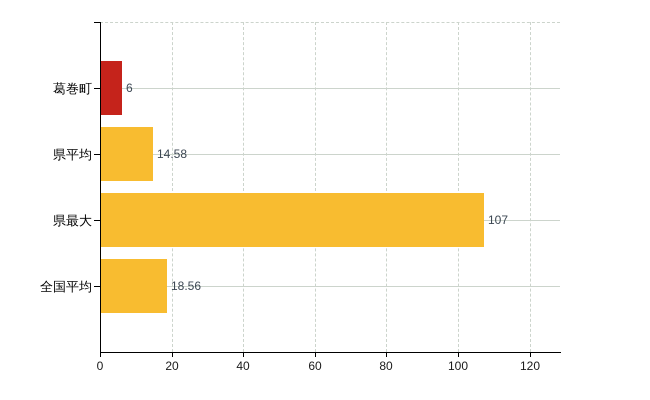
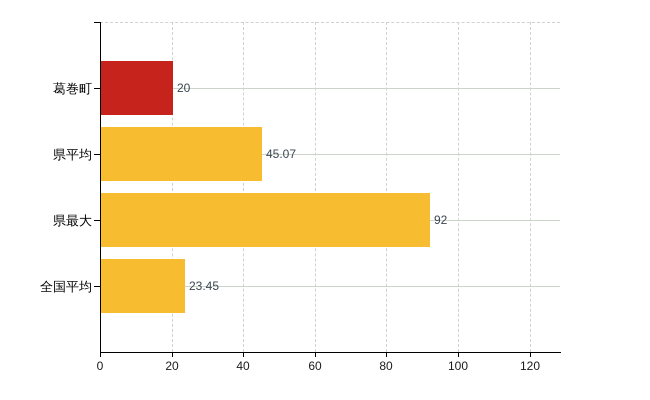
葛巻町: 6 -> 20
県平均: 14.58 -> 45.07
県最大: 107 -> 92
全国平均: 18.56 -> 23.45
